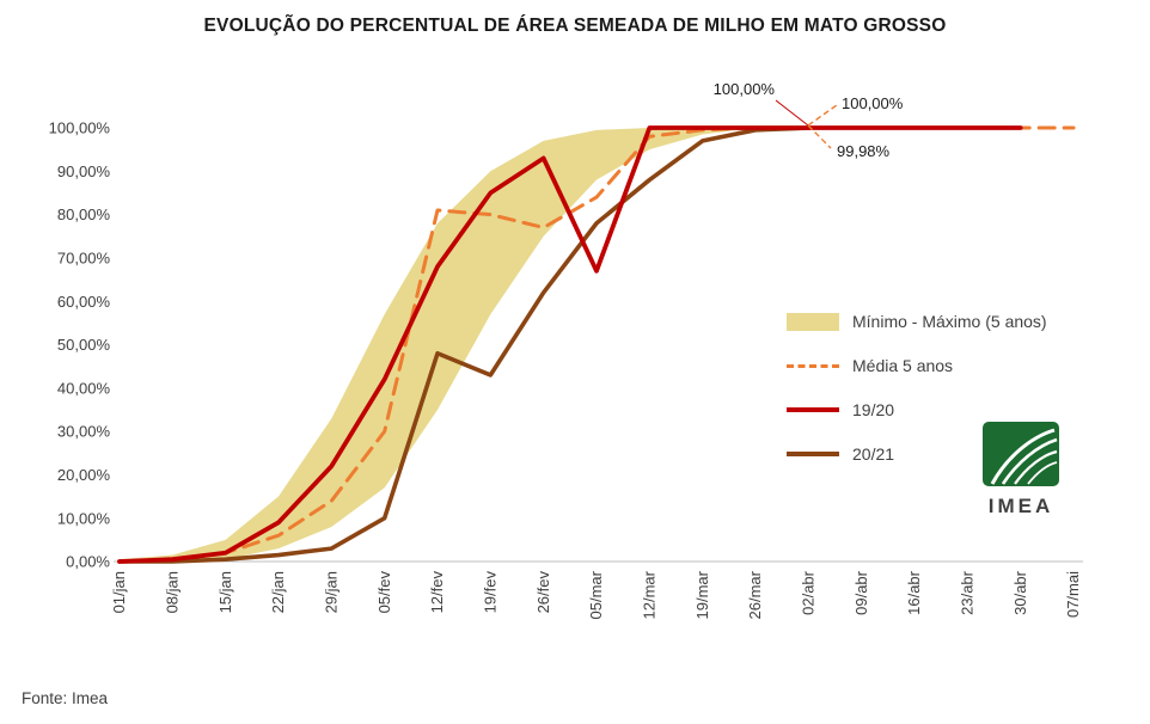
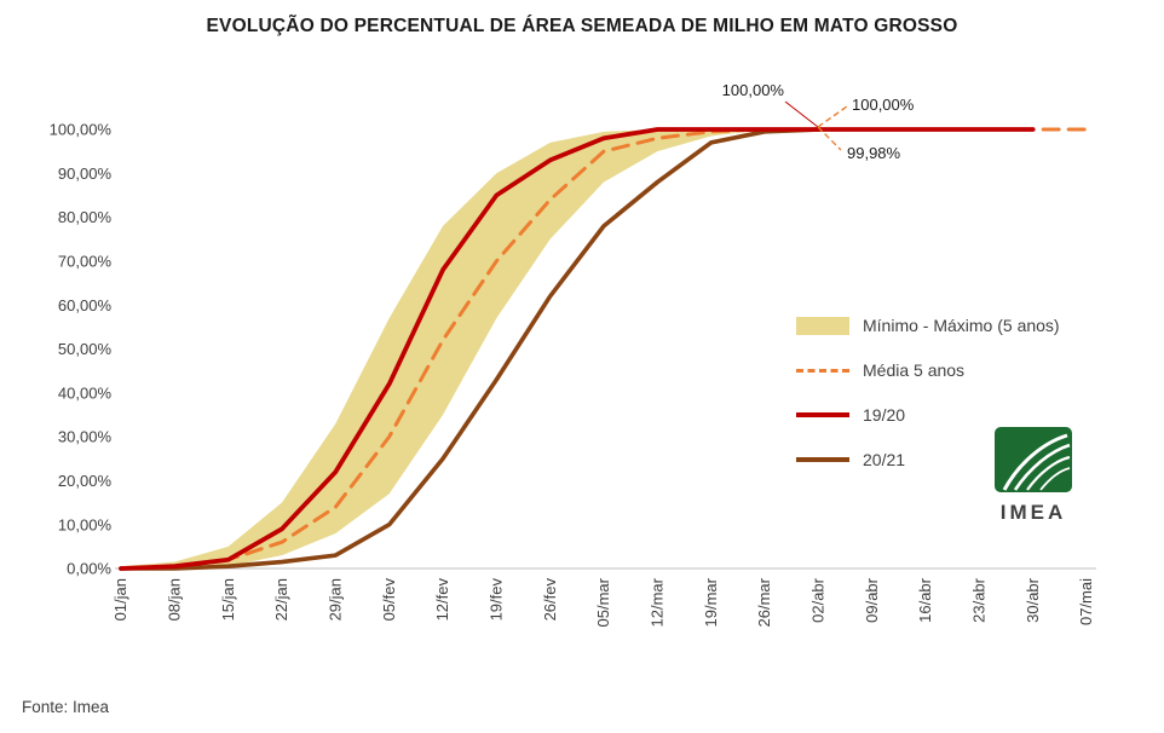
Média 5 anos/12/fev: 81% -> 52%
20/21/12/fev: 48% -> 25%
Média 5 anos/19/fev: 80% -> 70%
Média 5 anos/26/fev: 77% -> 84%
Média 5 anos/05/mar: 84% -> 95%
19/20/05/mar: 67% -> 98%
